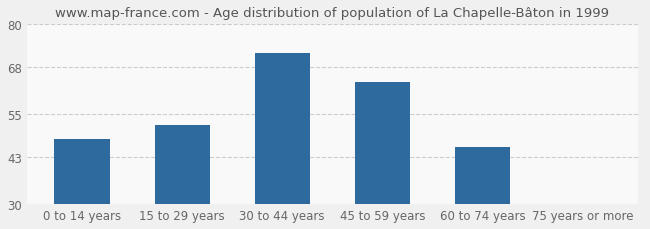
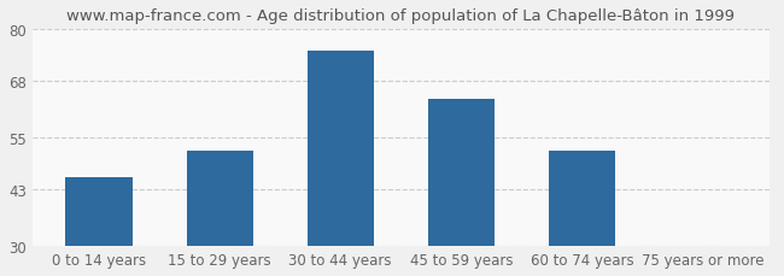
0 to 14 years: 48 -> 46
30 to 44 years: 72 -> 75
60 to 74 years: 46 -> 52
